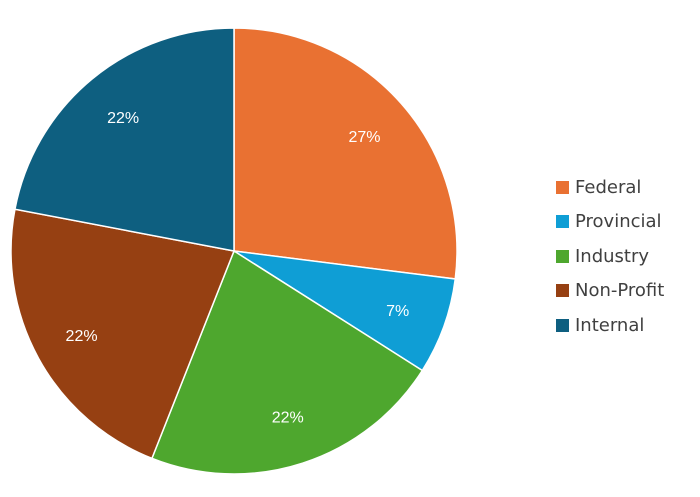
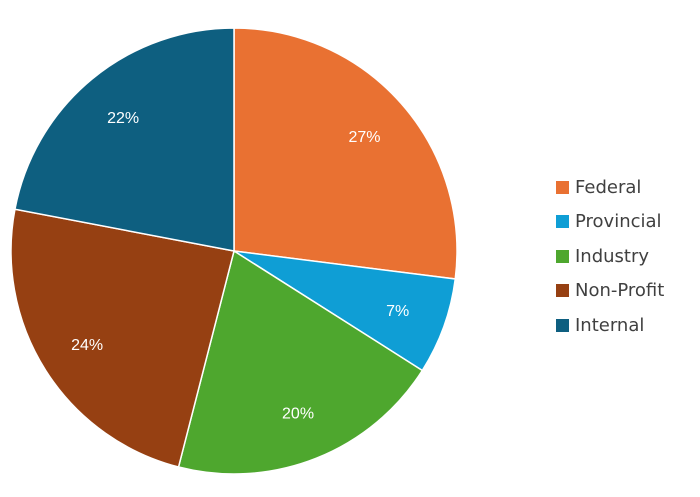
Industry: 22% -> 20%
Non-Profit: 22% -> 24%
